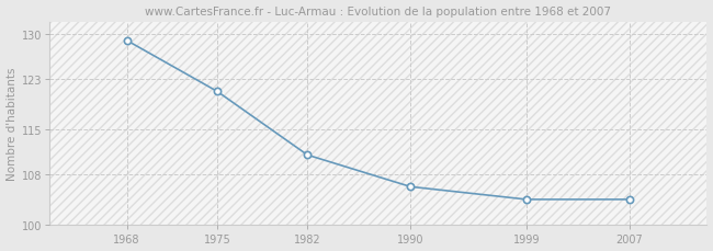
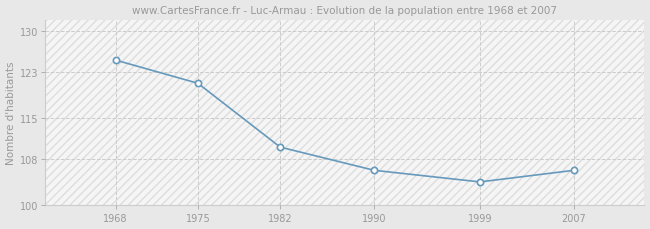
1968: 129 -> 125
1982: 111 -> 110
2007: 104 -> 106
